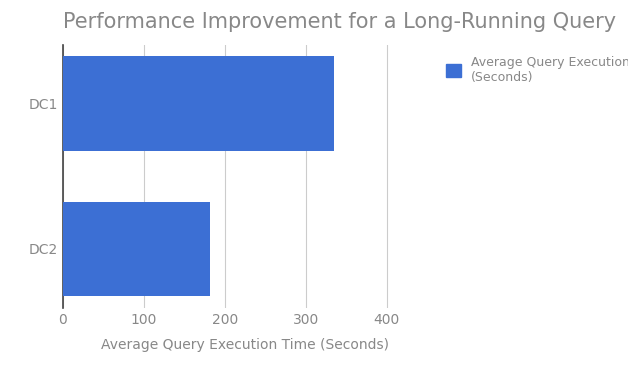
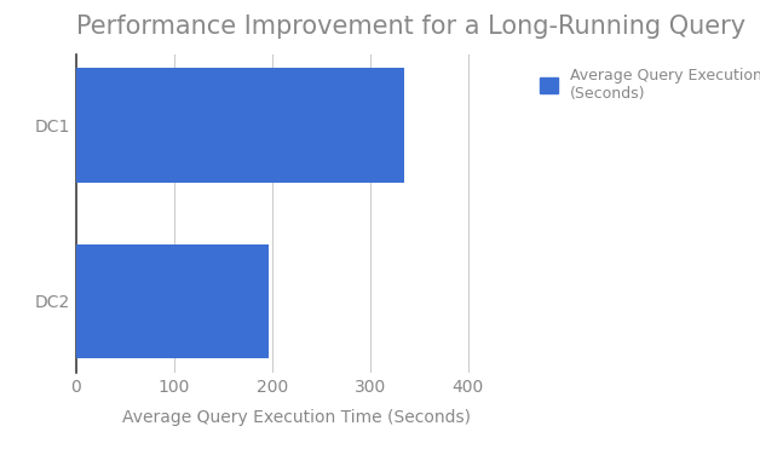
DC2: 182 -> 197
